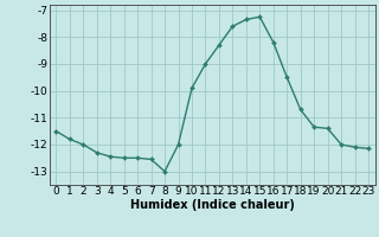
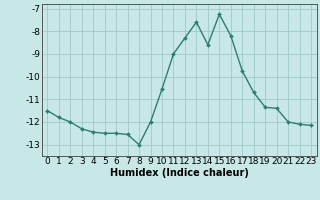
10: -9.90 -> -10.55
14: -7.35 -> -8.60
17: -9.50 -> -9.75
